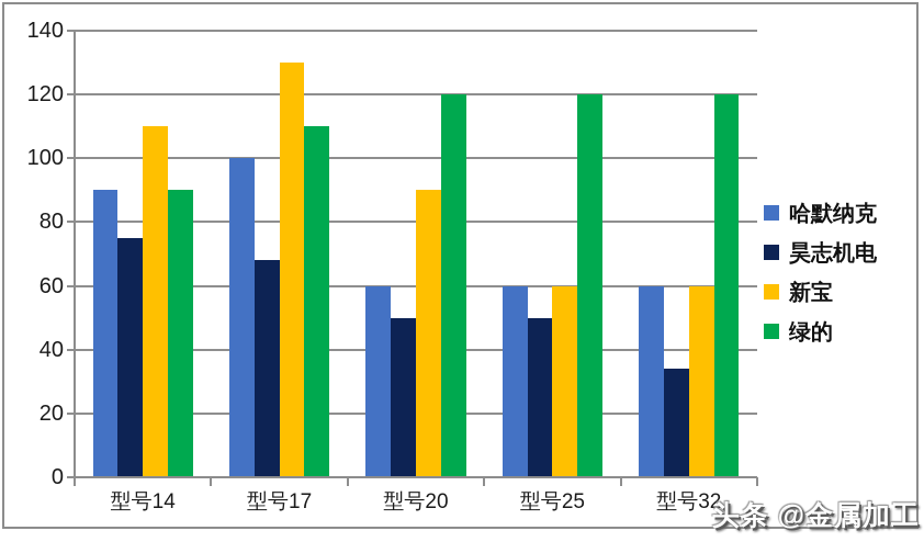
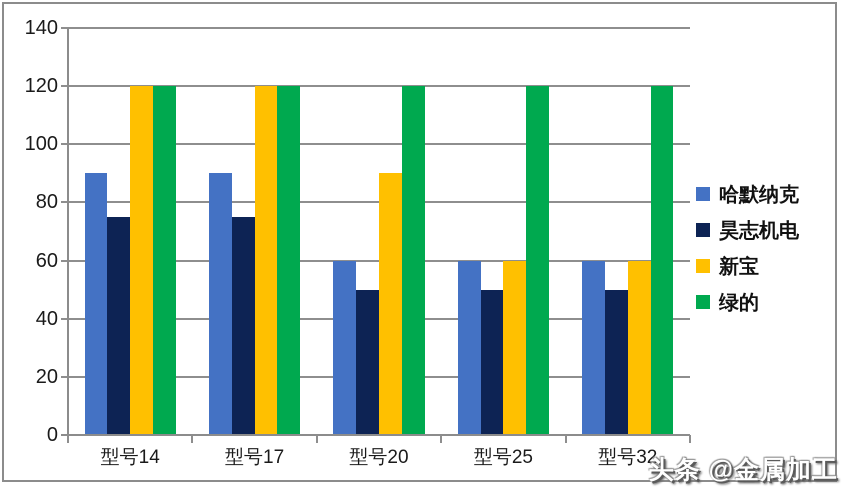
新宝/型号14: 110 -> 120
绿的/型号14: 90 -> 120
哈默纳克/型号17: 100 -> 90
昊志机电/型号17: 68 -> 75
新宝/型号17: 130 -> 120
绿的/型号17: 110 -> 120
昊志机电/型号32: 34 -> 50
